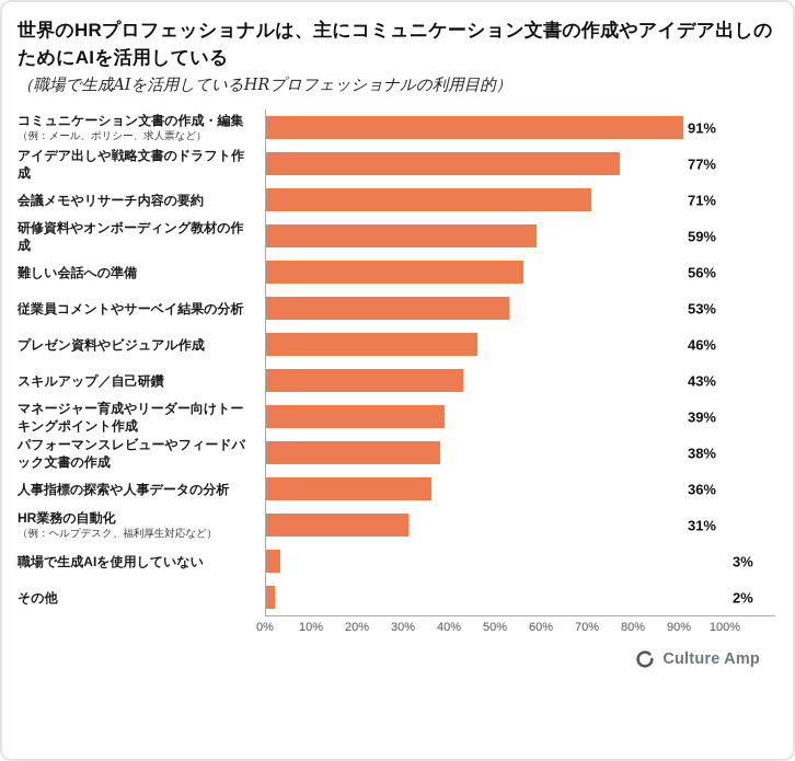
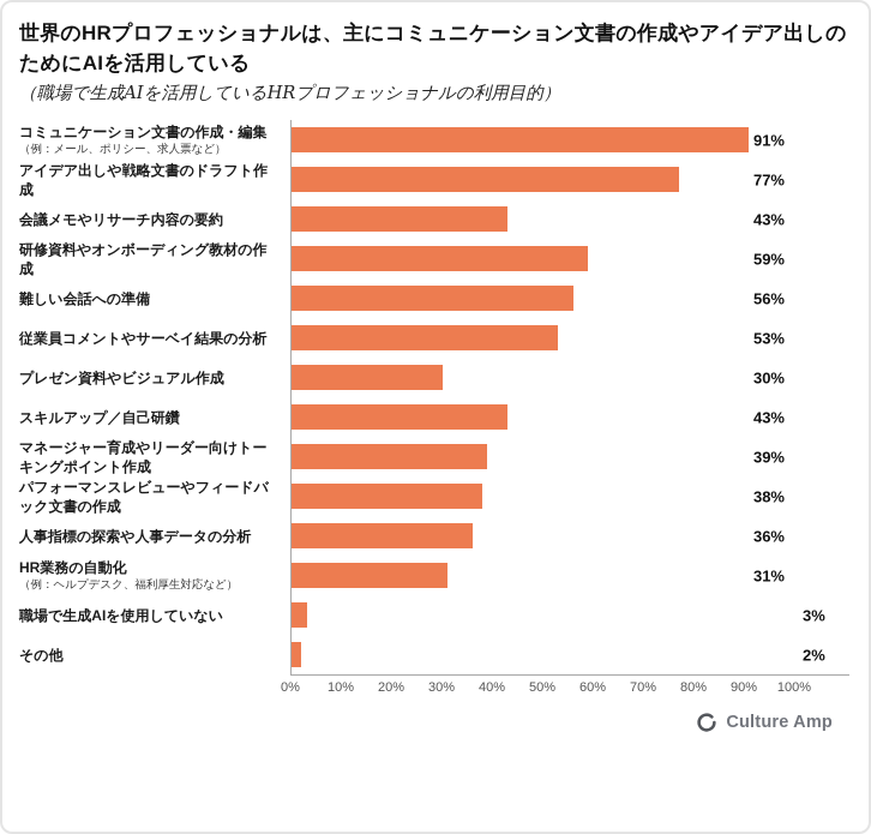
会議メモやリサーチ内容の要約: 71% -> 43%
プレゼン資料やビジュアル作成: 46% -> 30%
